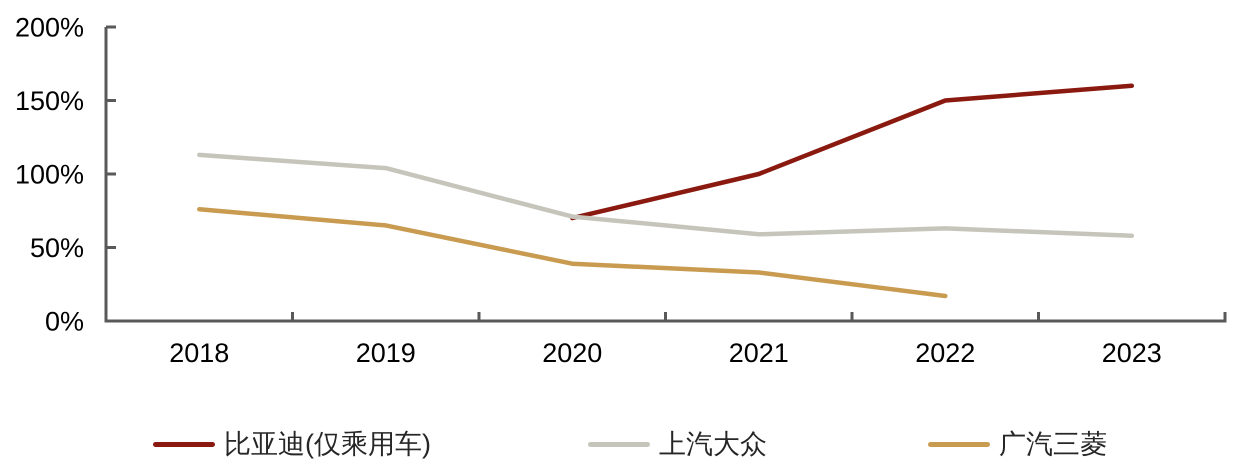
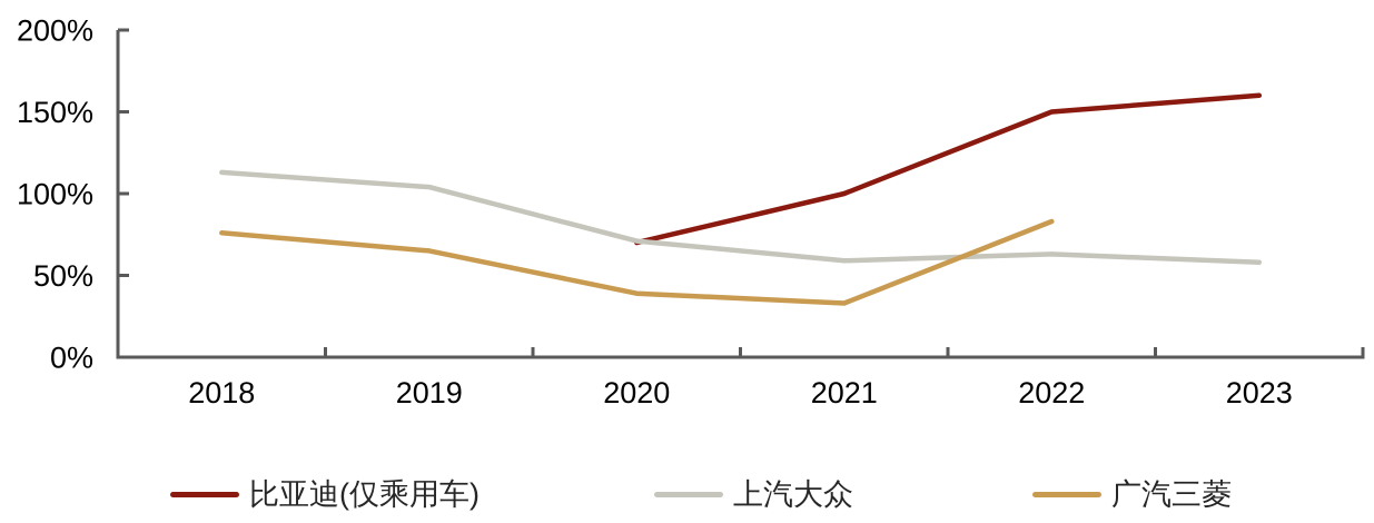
广汽三菱/2022: 17% -> 83%
